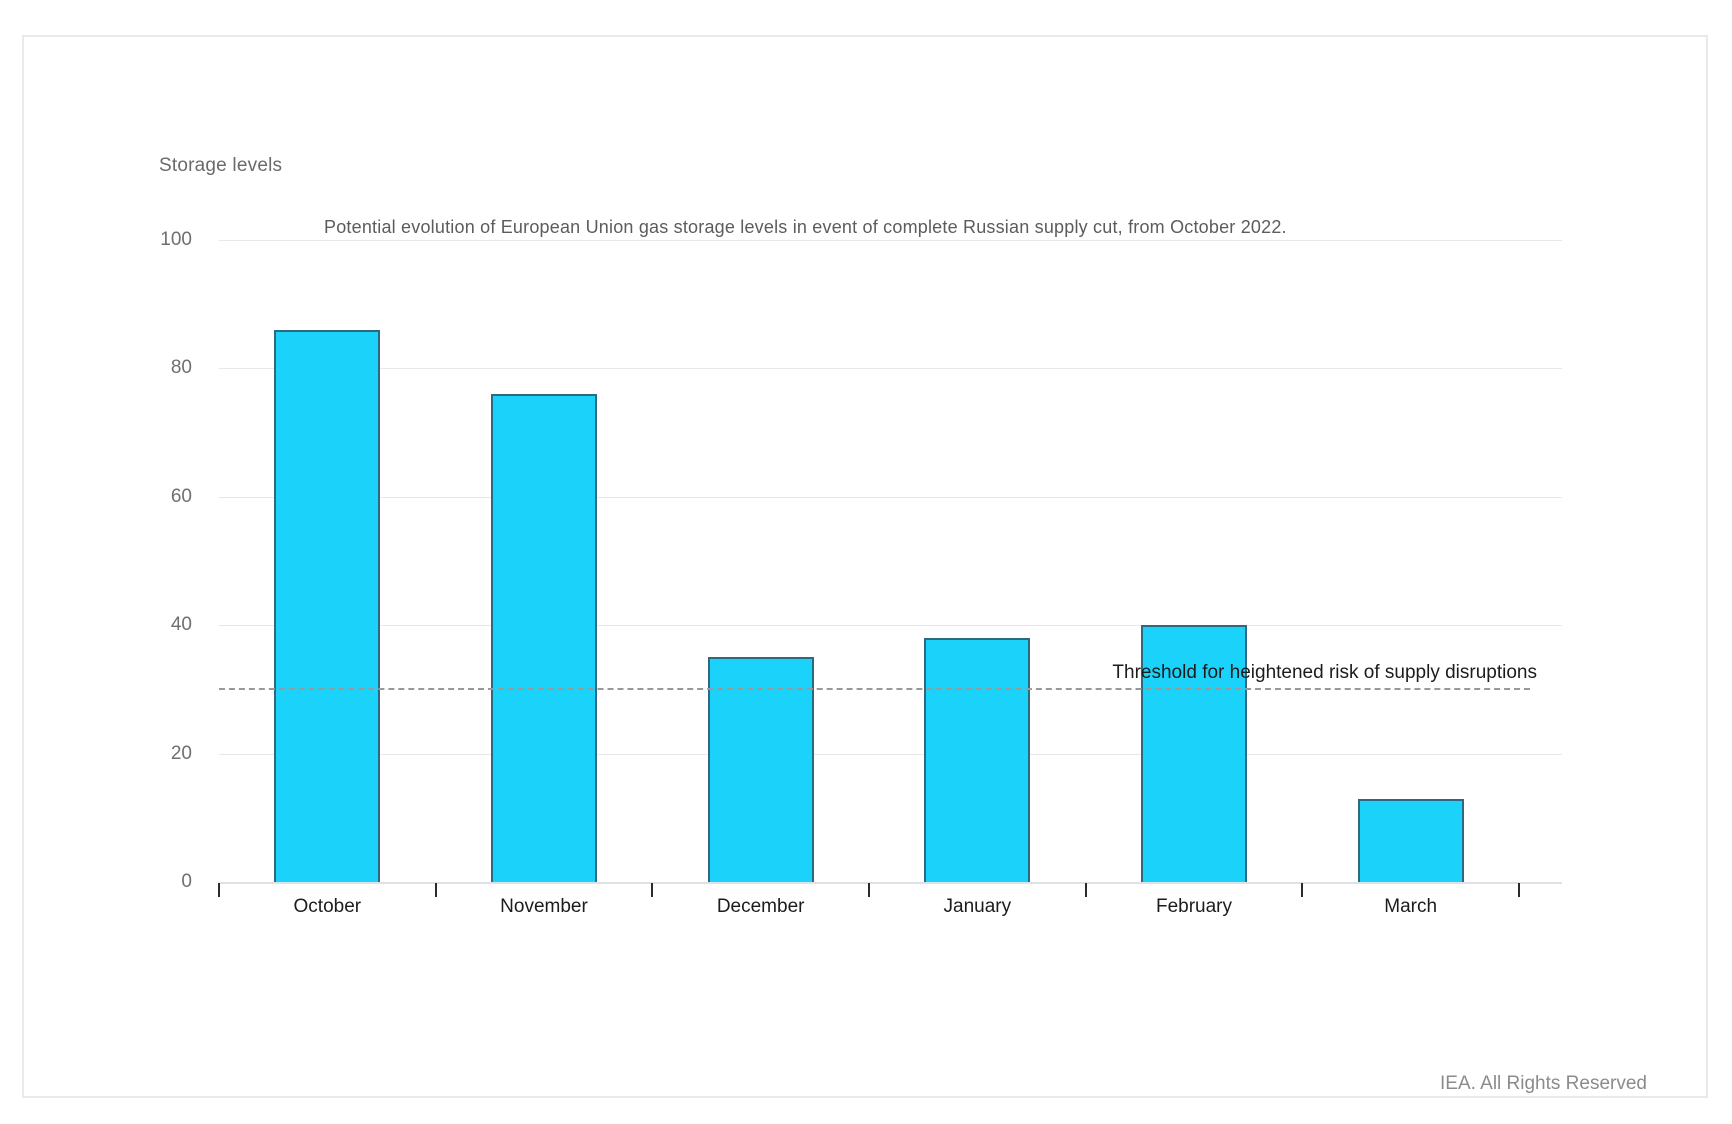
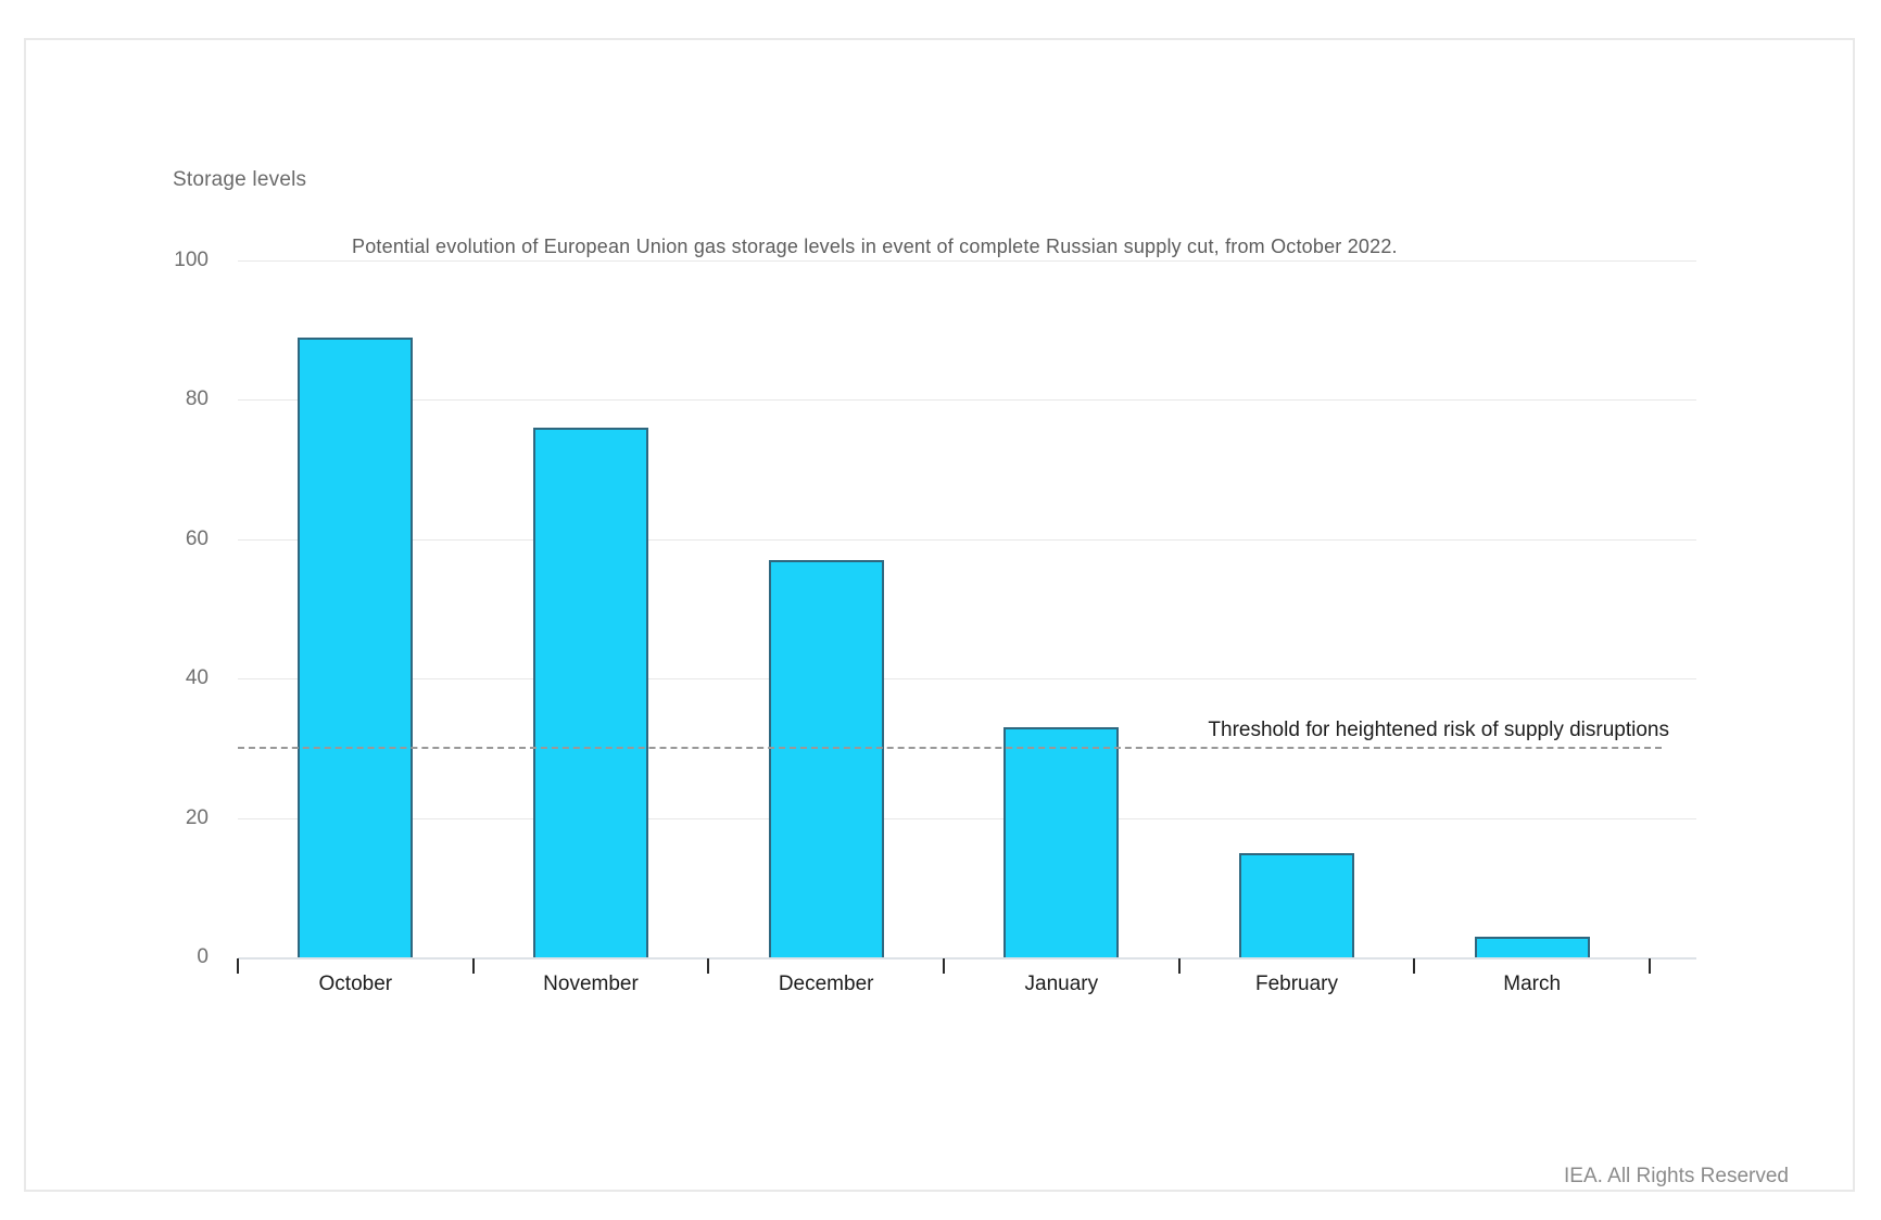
October: 86 -> 89
December: 35 -> 57
January: 38 -> 33
February: 40 -> 15
March: 13 -> 3
